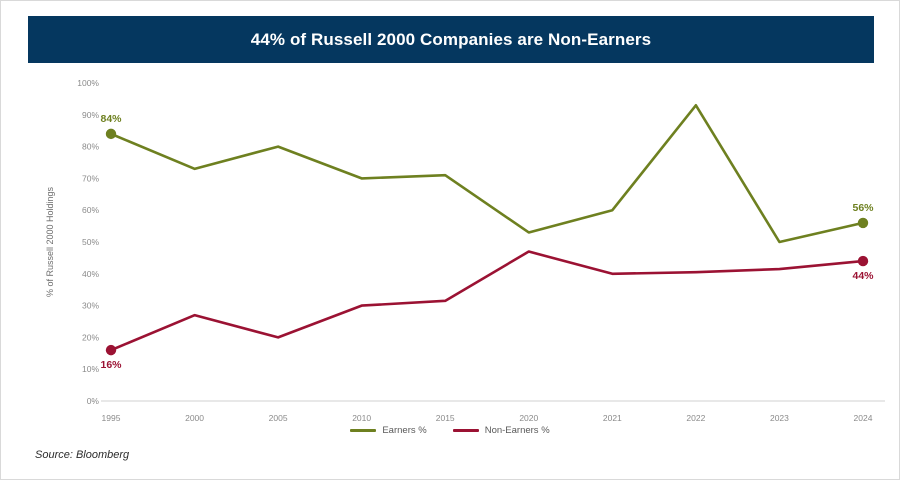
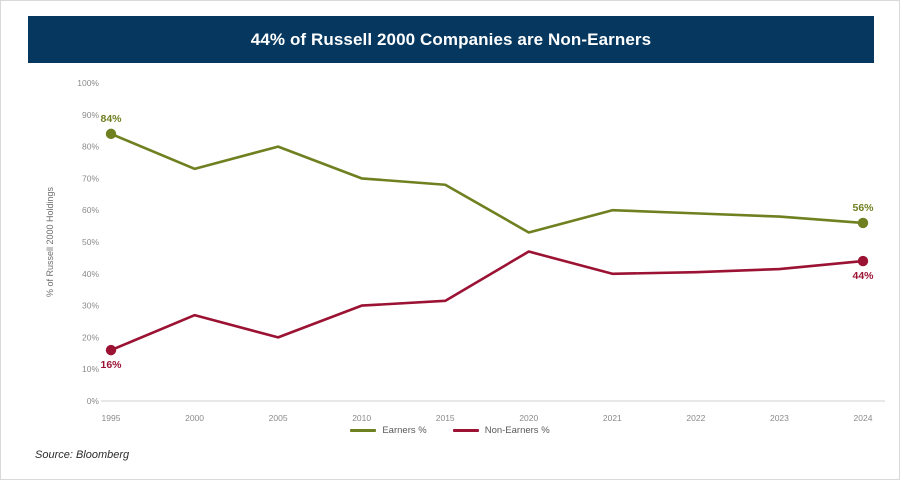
Earners %/2015: 71% -> 68%
Earners %/2022: 93% -> 59%
Earners %/2023: 50% -> 58%
